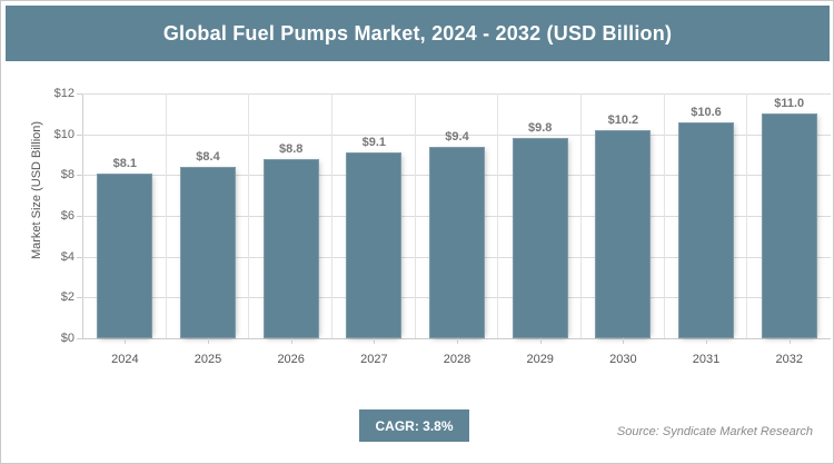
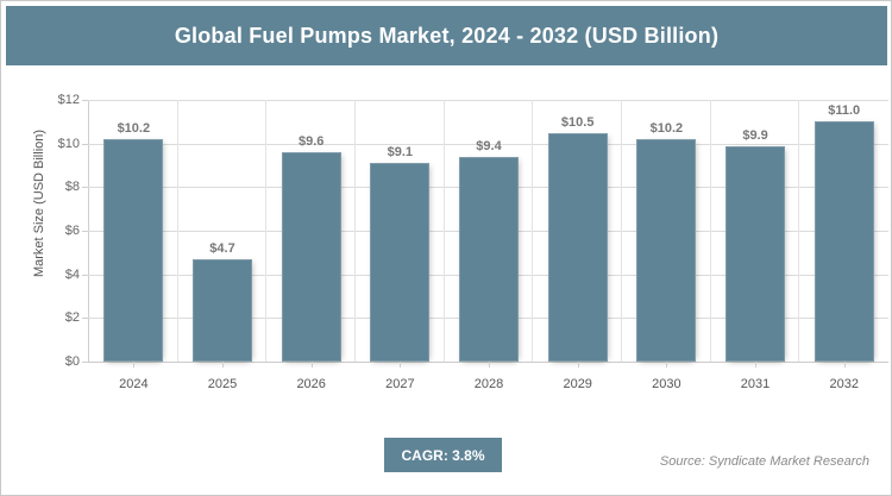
2024: $8.1 -> $10.2
2025: $8.4 -> $4.7
2026: $8.8 -> $9.6
2029: $9.8 -> $10.5
2031: $10.6 -> $9.9
